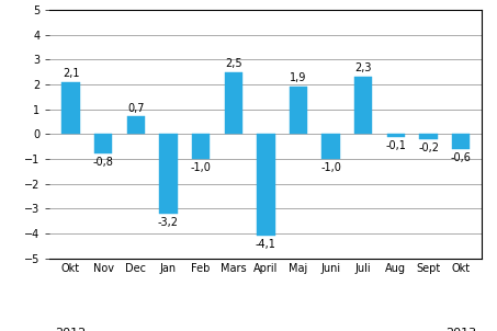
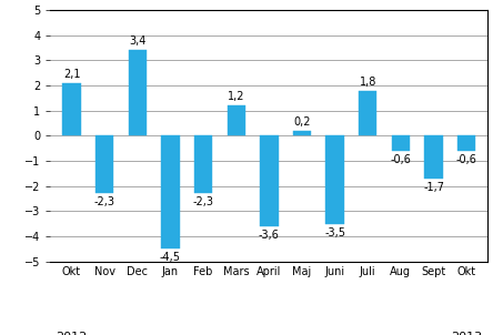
Nov: -0,8 -> -2,3
Dec: 0,7 -> 3,4
Jan: -3,2 -> -4,5
Feb: -1,0 -> -2,3
Mars: 2,5 -> 1,2
April: -4,1 -> -3,6
Maj: 1,9 -> 0,2
Juni: -1,0 -> -3,5
Juli: 2,3 -> 1,8
Aug: -0,1 -> -0,6
Sept: -0,2 -> -1,7
